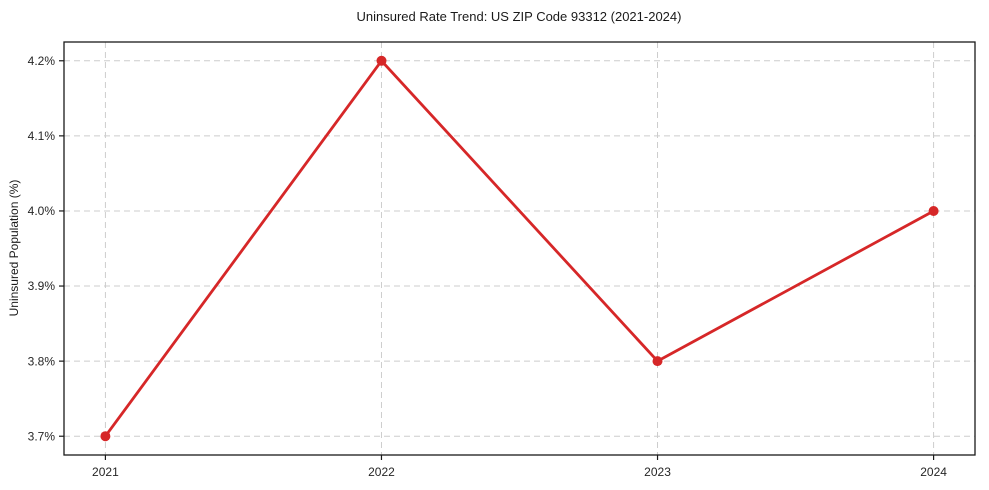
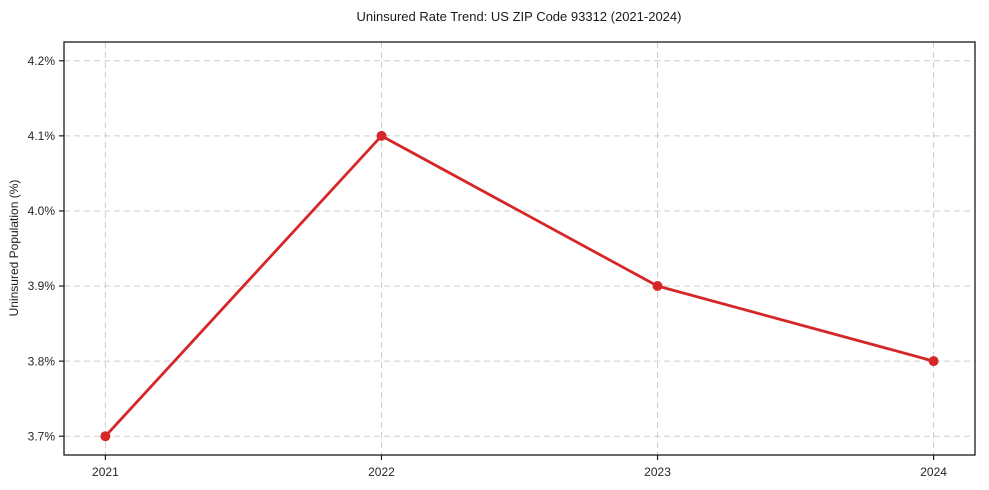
2022: 4.2% -> 4.1%
2023: 3.8% -> 3.9%
2024: 4.0% -> 3.8%
